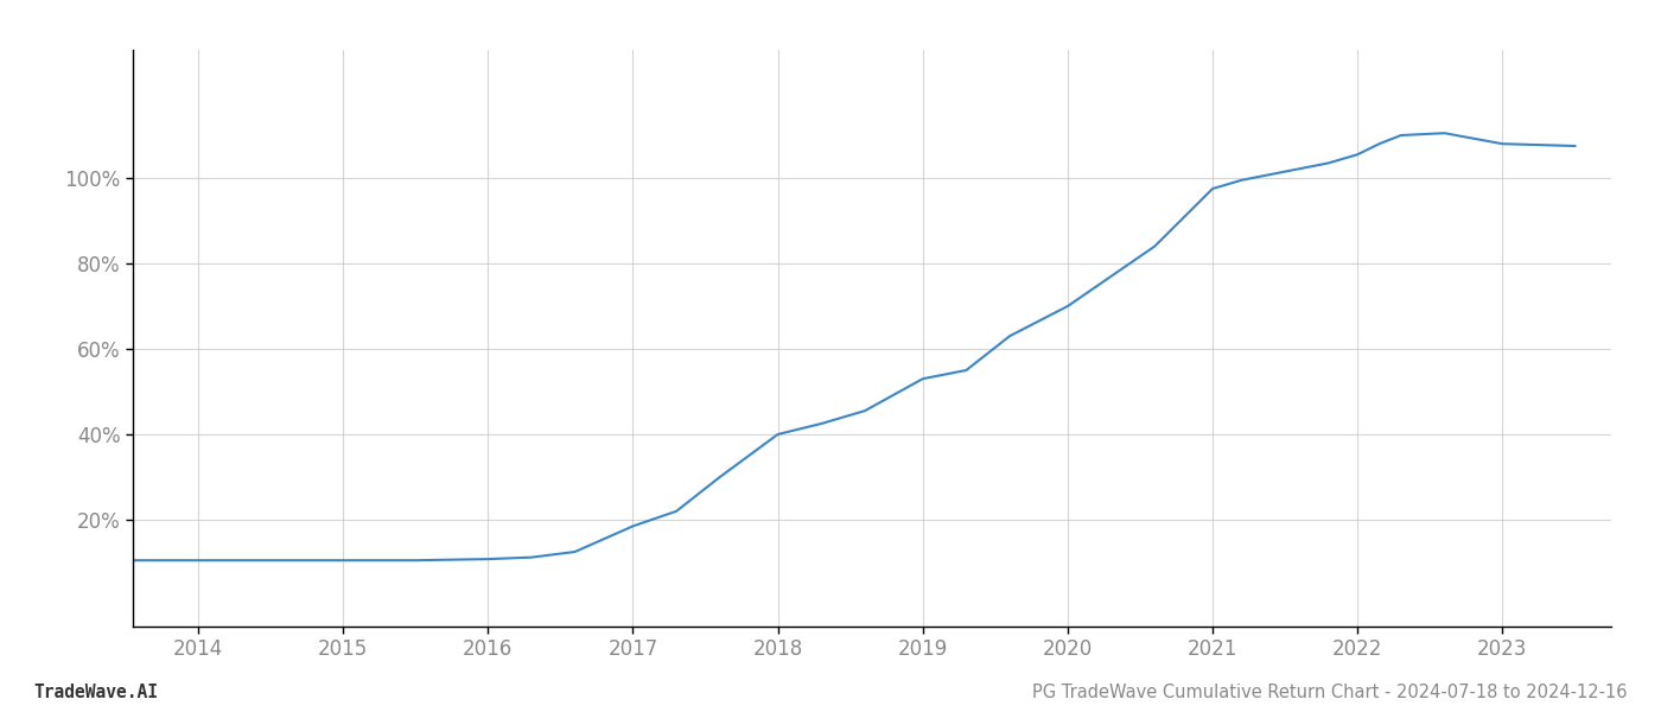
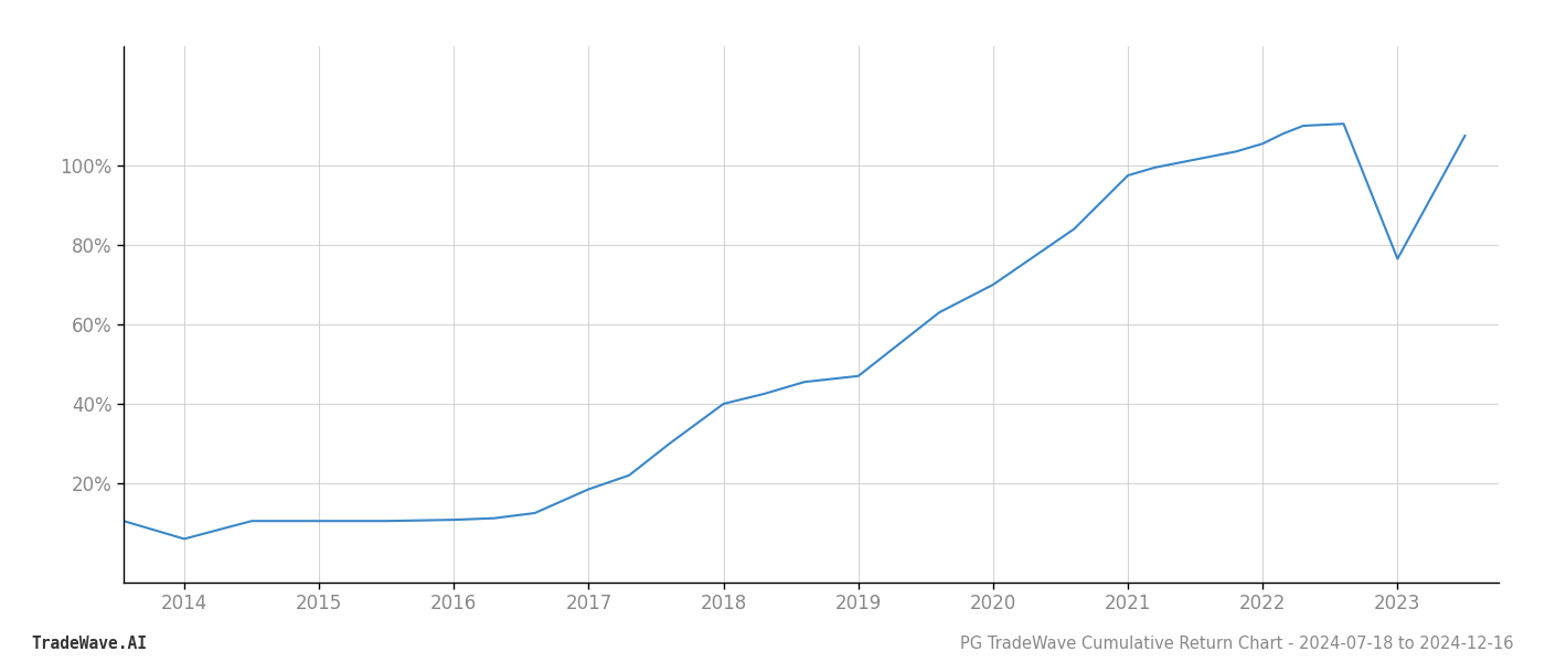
2014: 10.5% -> 6.0%
2019: 53.0% -> 47.0%
2023: 108.0% -> 76.5%
